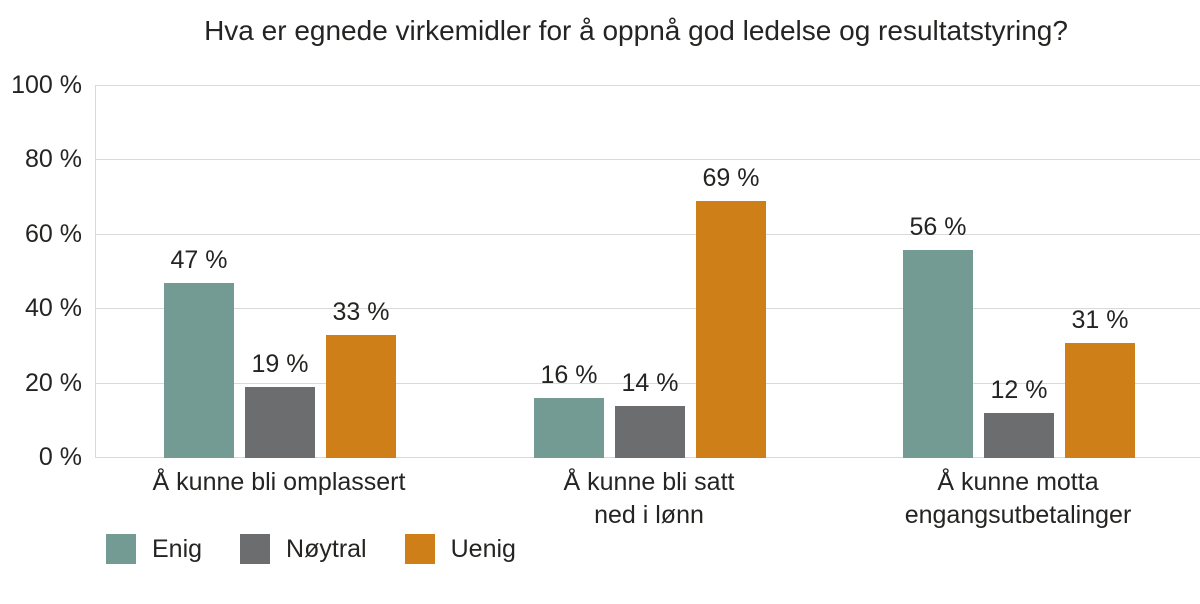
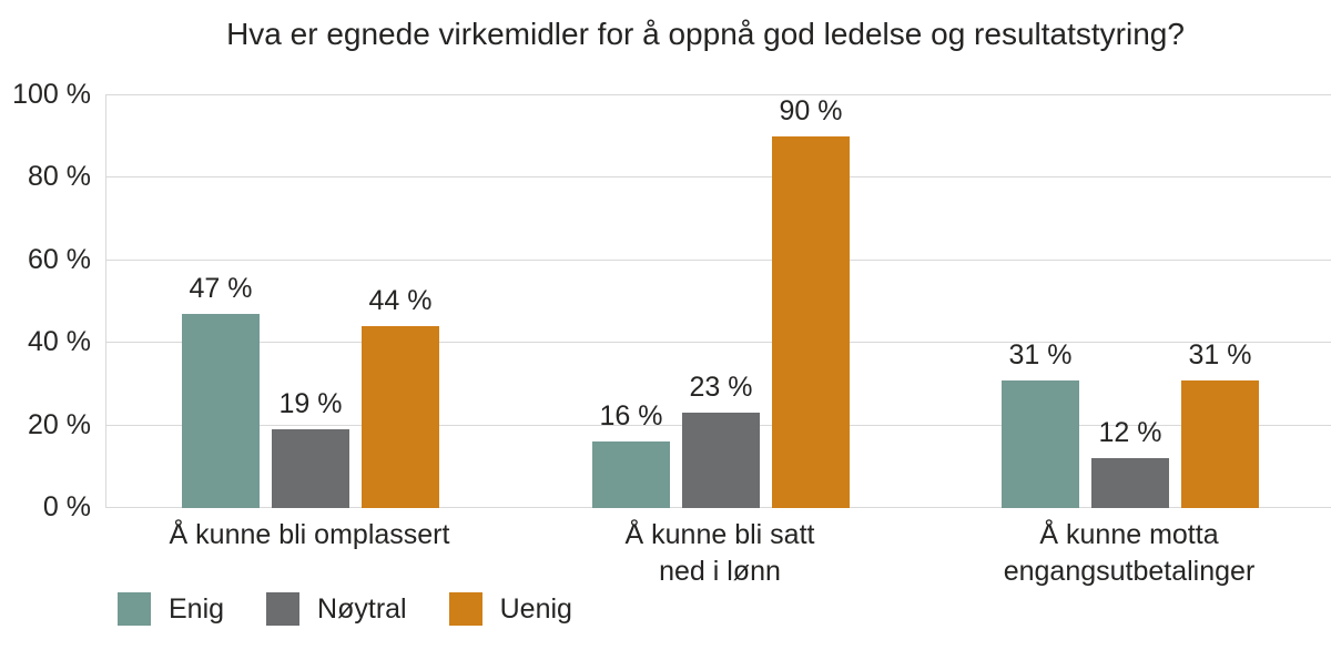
Uenig/Å kunne bli omplassert: 33 -> 44
Nøytral/Å kunne bli satt ned i lønn: 14 -> 23
Uenig/Å kunne bli satt ned i lønn: 69 -> 90
Enig/Å kunne motta engangsutbetalinger: 56 -> 31
